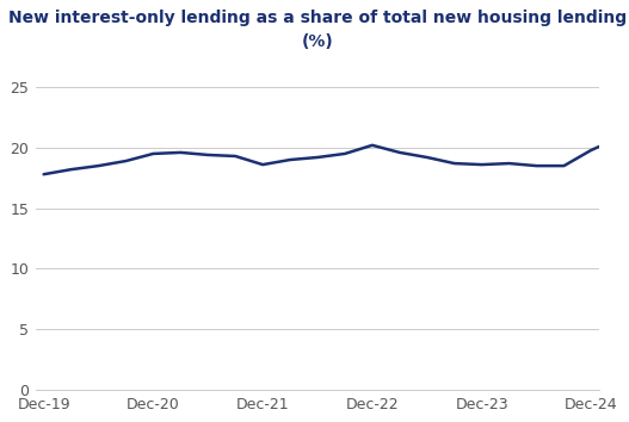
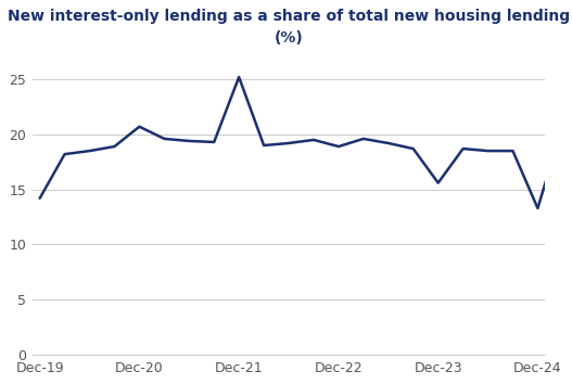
Dec-19: 17.8 -> 14.2
Dec-20: 19.5 -> 20.7
Dec-21: 18.6 -> 25.2
Dec-22: 20.2 -> 18.9
Dec-23: 18.6 -> 15.6
Dec-24: 19.8 -> 13.3
